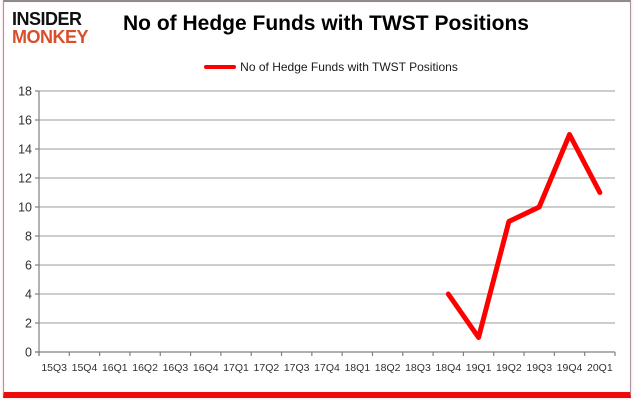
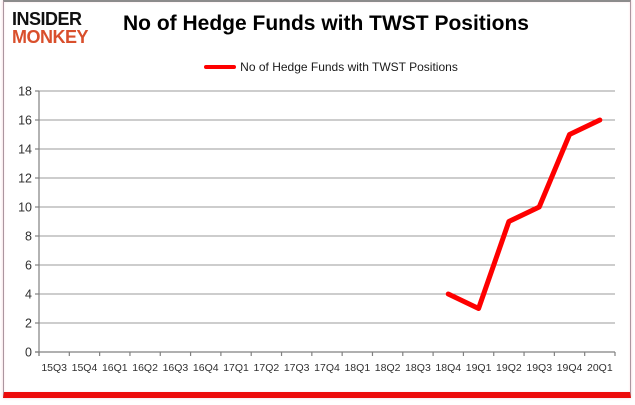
19Q1: 1 -> 3
20Q1: 11 -> 16
